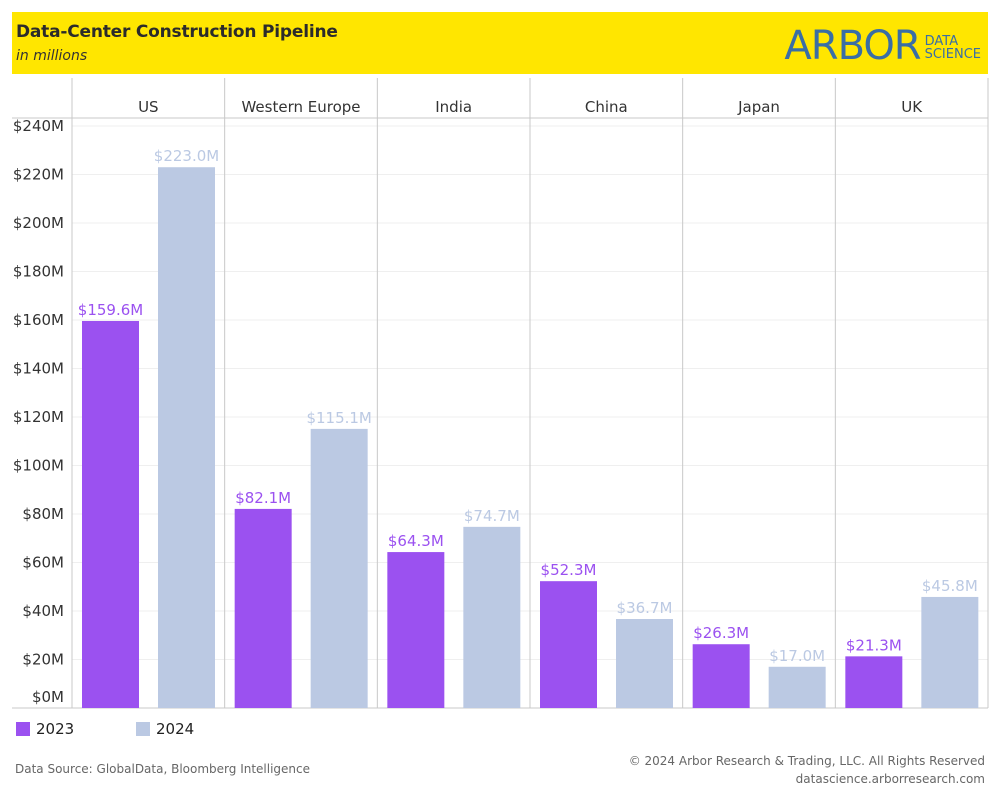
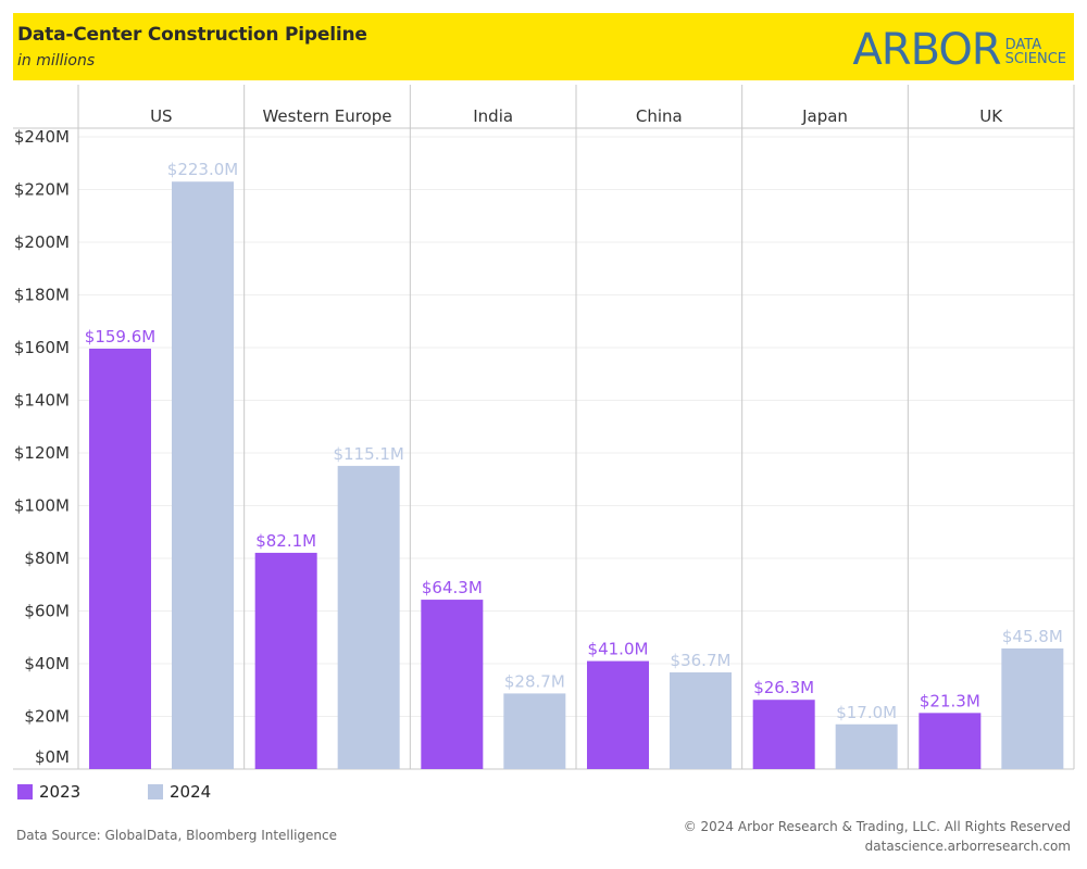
2024/India: $74.7M -> $28.7M
2023/China: $52.3M -> $41.0M
